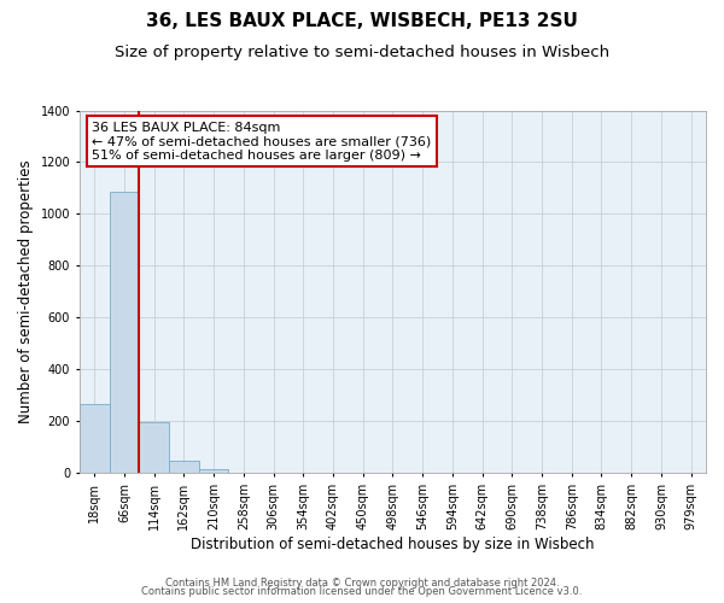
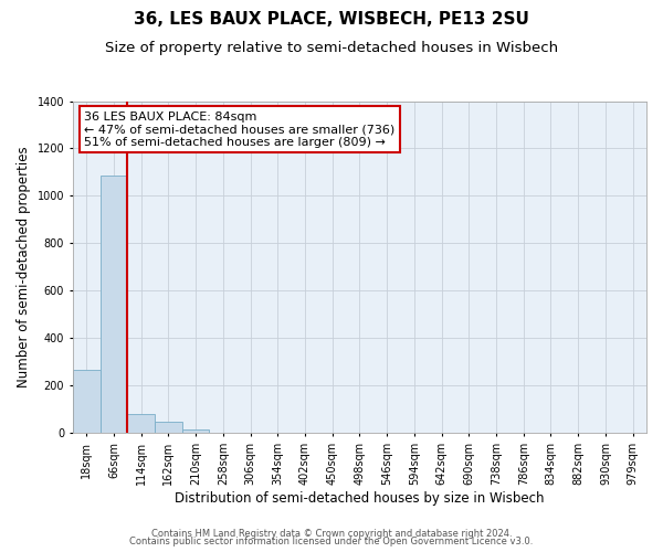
114sqm: 195 -> 80
